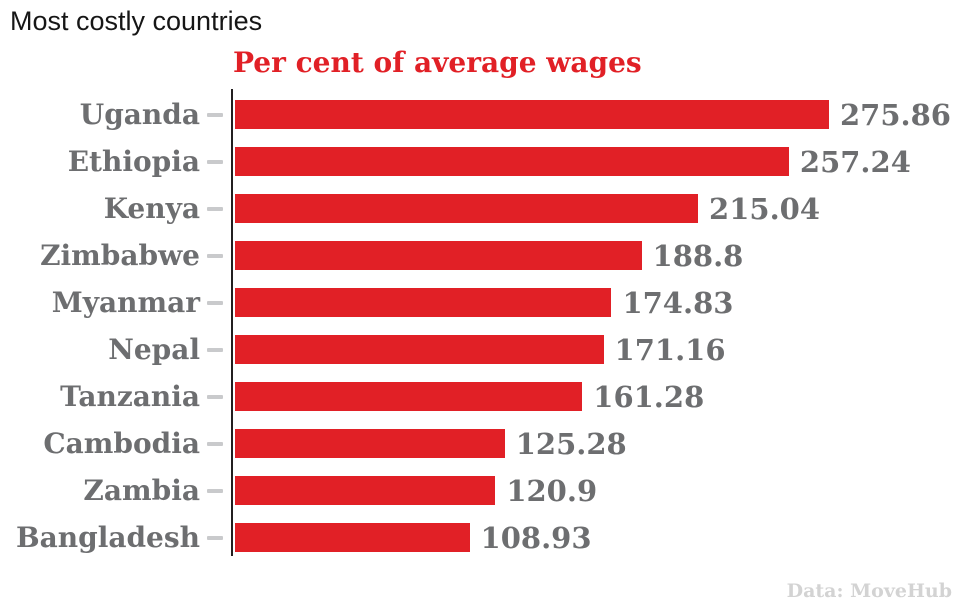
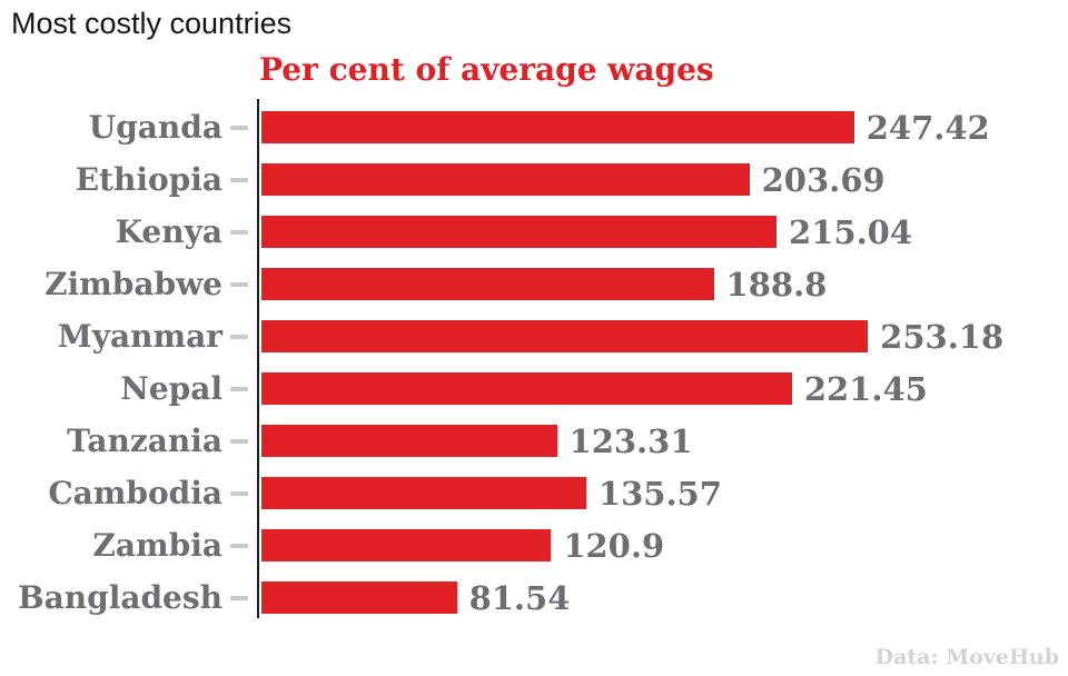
Uganda: 275.86 -> 247.42
Ethiopia: 257.24 -> 203.69
Myanmar: 174.83 -> 253.18
Nepal: 171.16 -> 221.45
Tanzania: 161.28 -> 123.31
Cambodia: 125.28 -> 135.57
Bangladesh: 108.93 -> 81.54
